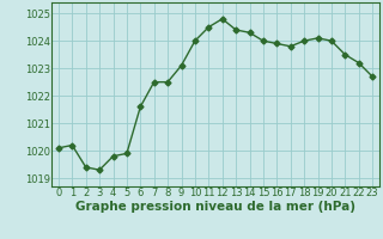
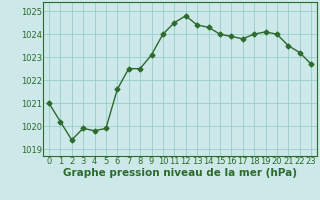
0: 1020.1 -> 1021.0
3: 1019.3 -> 1019.9
